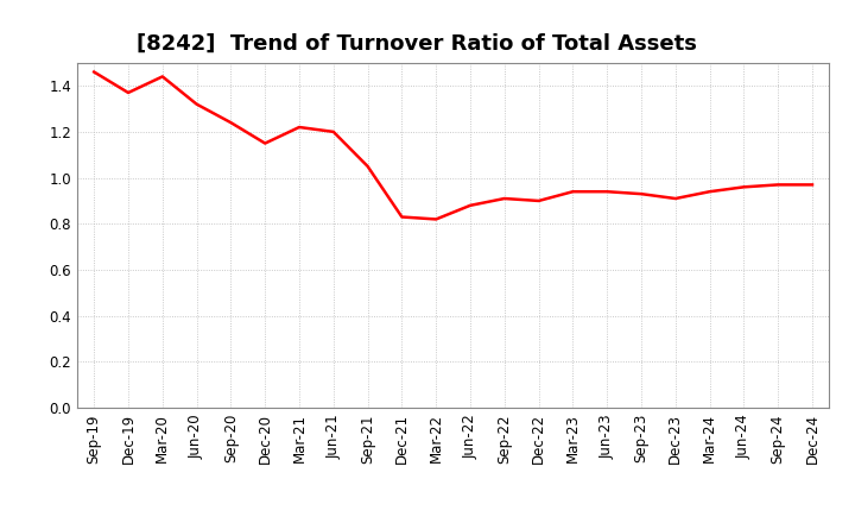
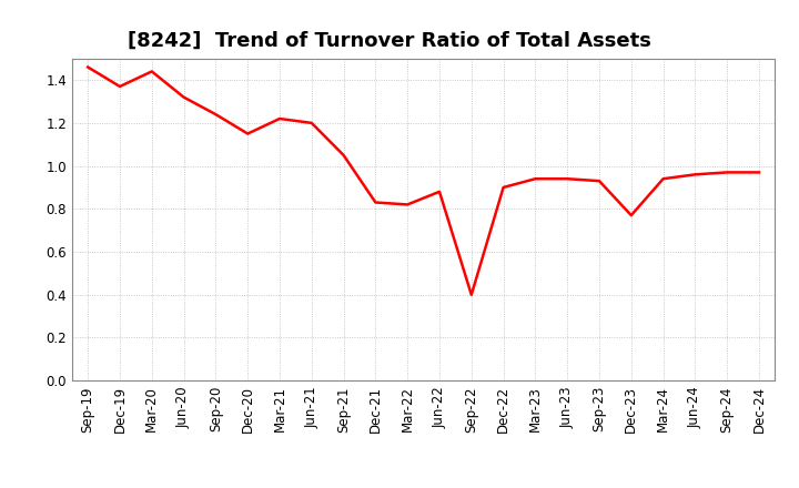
Sep-22: 0.91 -> 0.40
Dec-23: 0.91 -> 0.77
